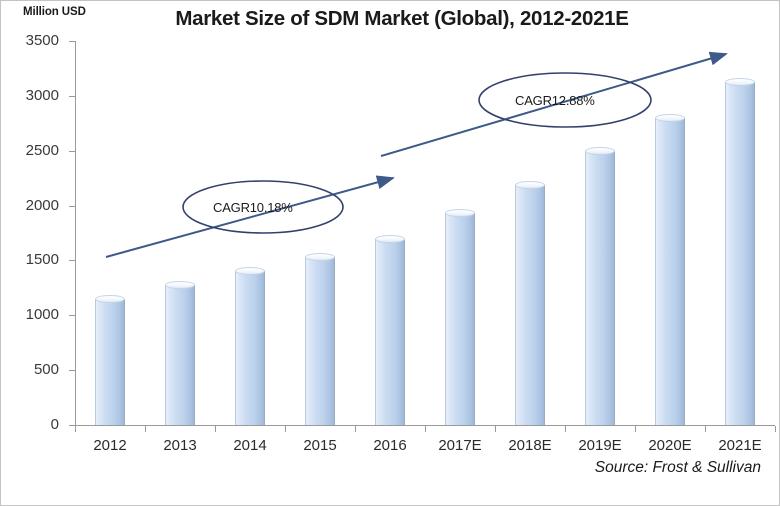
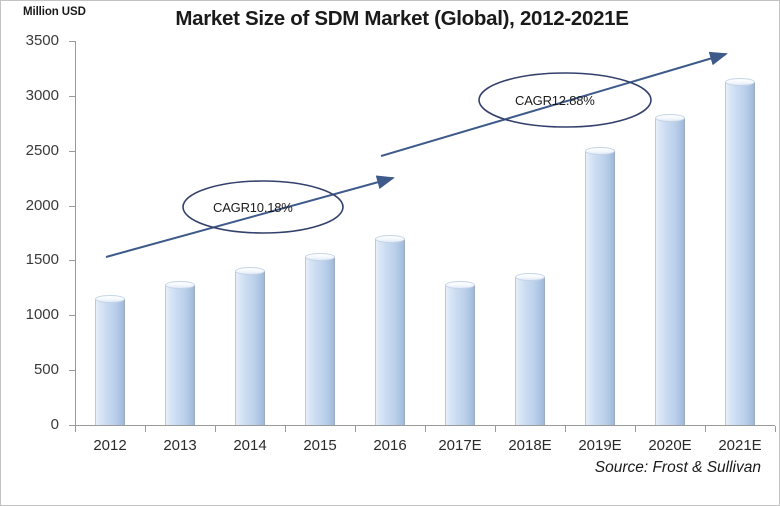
2017E: 1930 -> 1280
2018E: 2190 -> 1350
